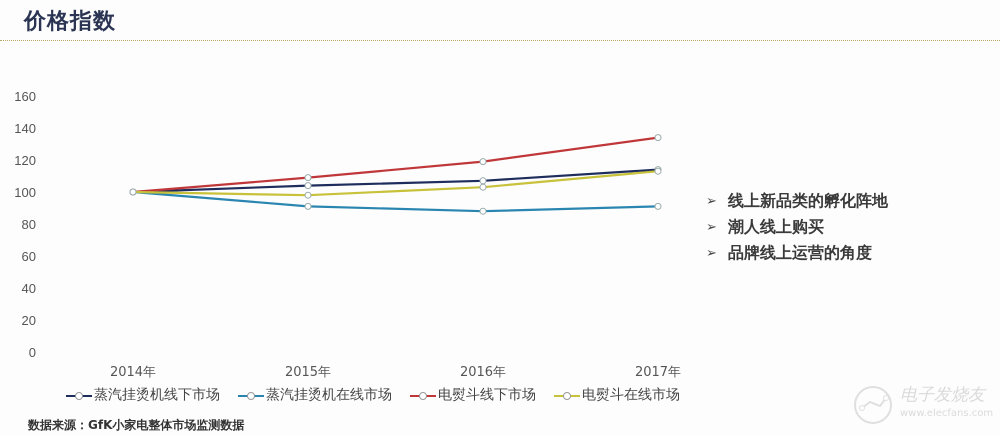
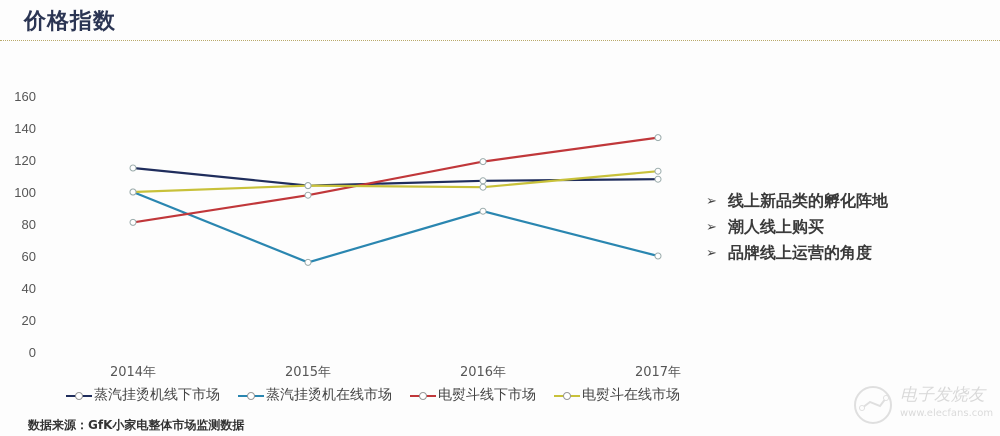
蒸汽挂烫机线下市场/2014年: 100 -> 115
电熨斗线下市场/2014年: 100 -> 81
蒸汽挂烫机在线市场/2015年: 91 -> 56
电熨斗线下市场/2015年: 109 -> 98
电熨斗在线市场/2015年: 98 -> 104
蒸汽挂烫机线下市场/2017年: 114 -> 108
蒸汽挂烫机在线市场/2017年: 91 -> 60
